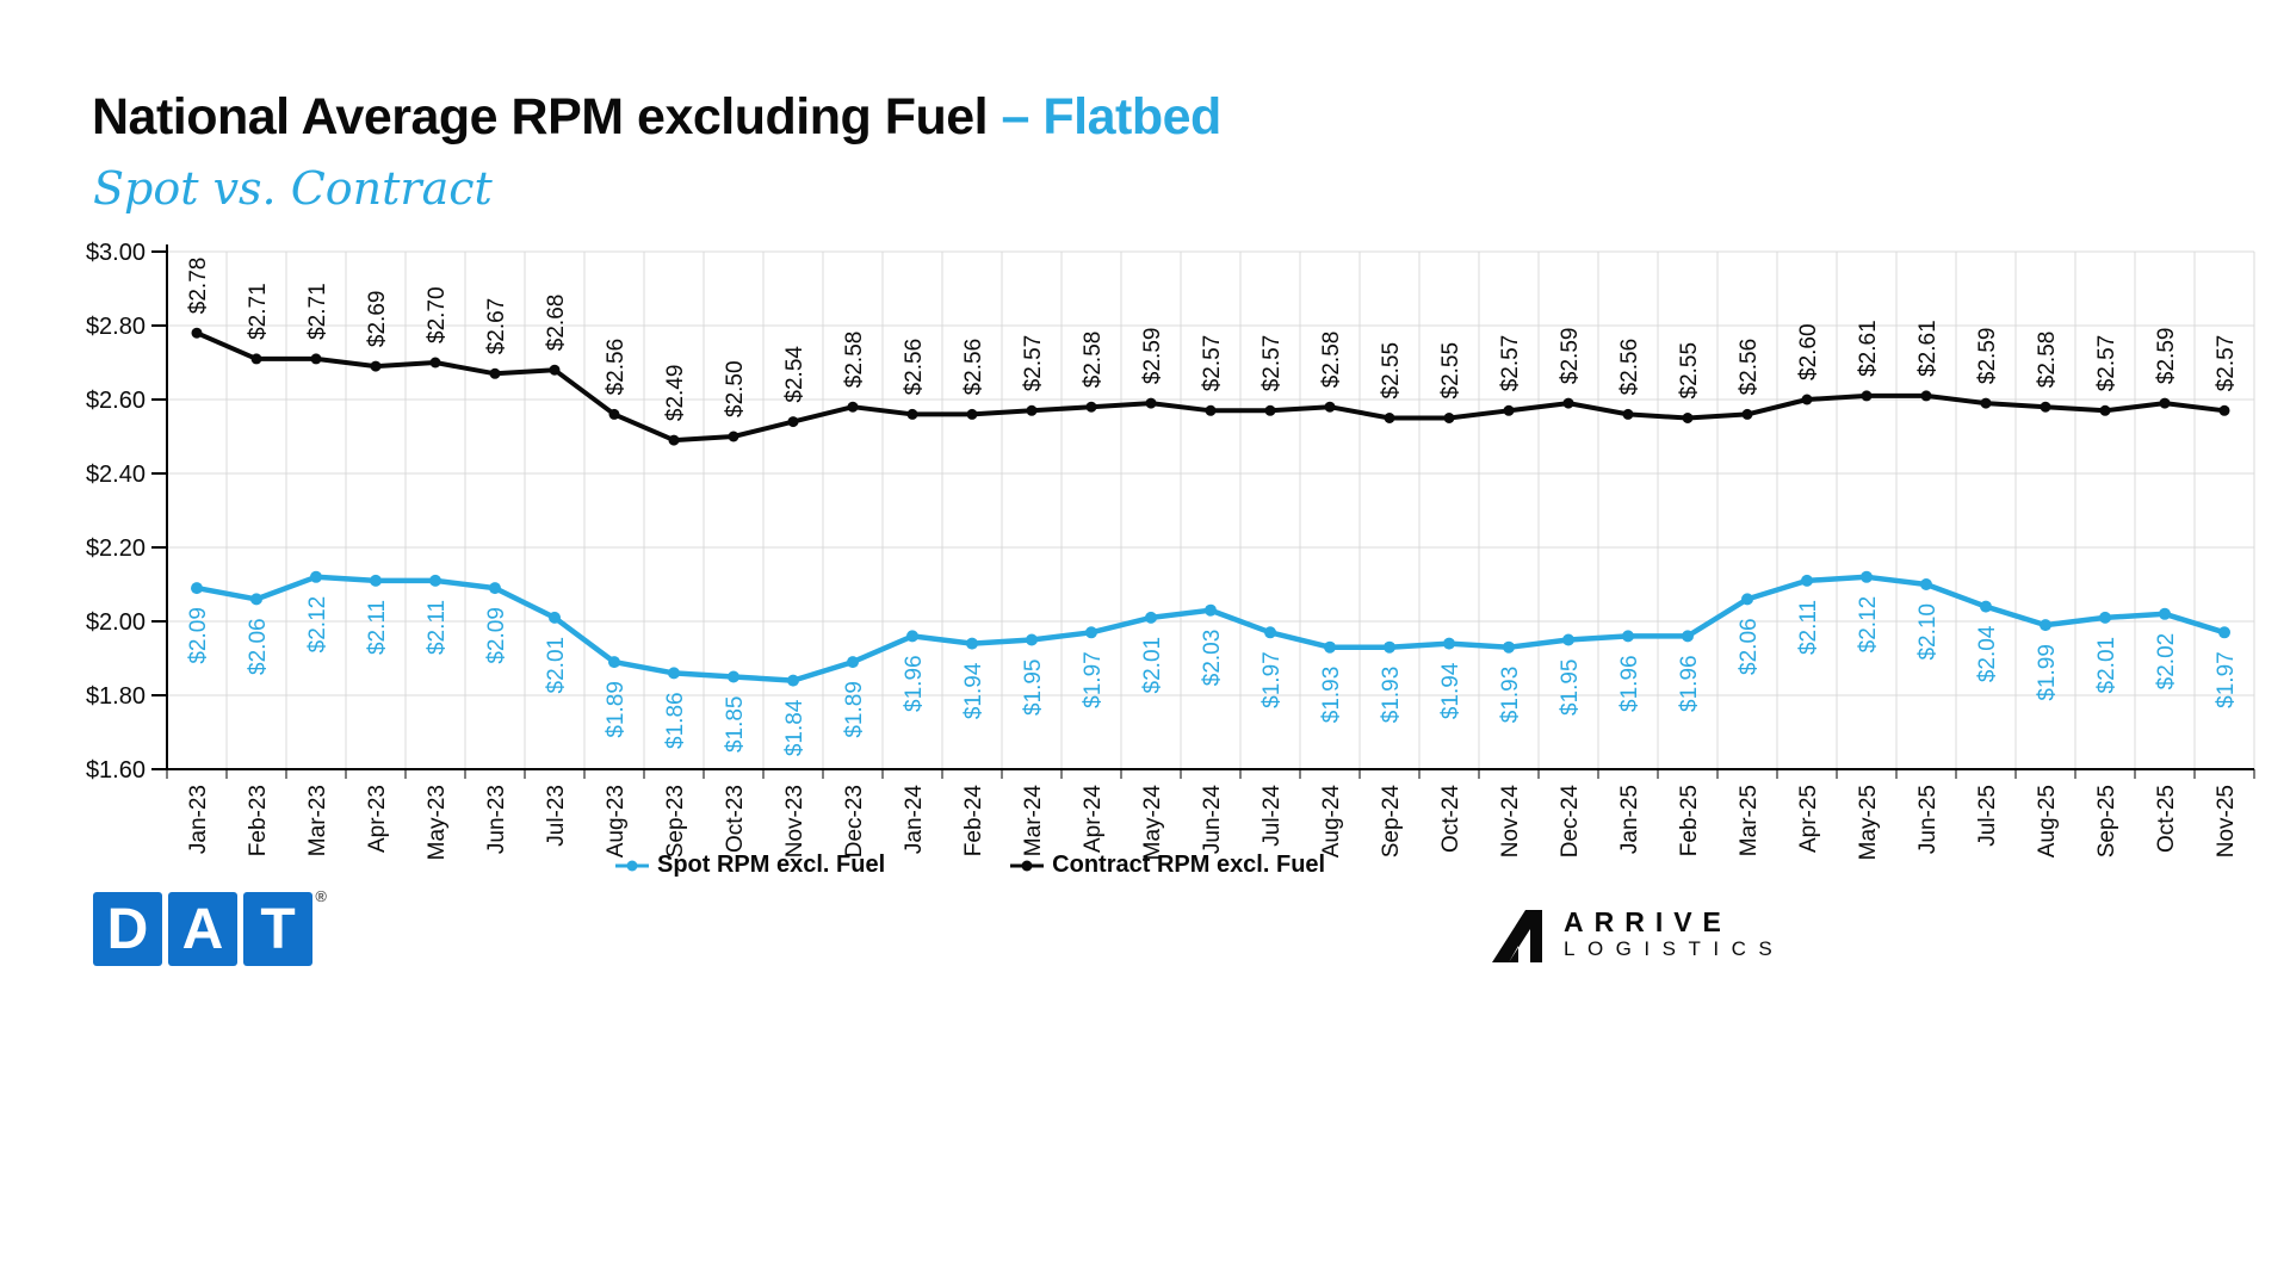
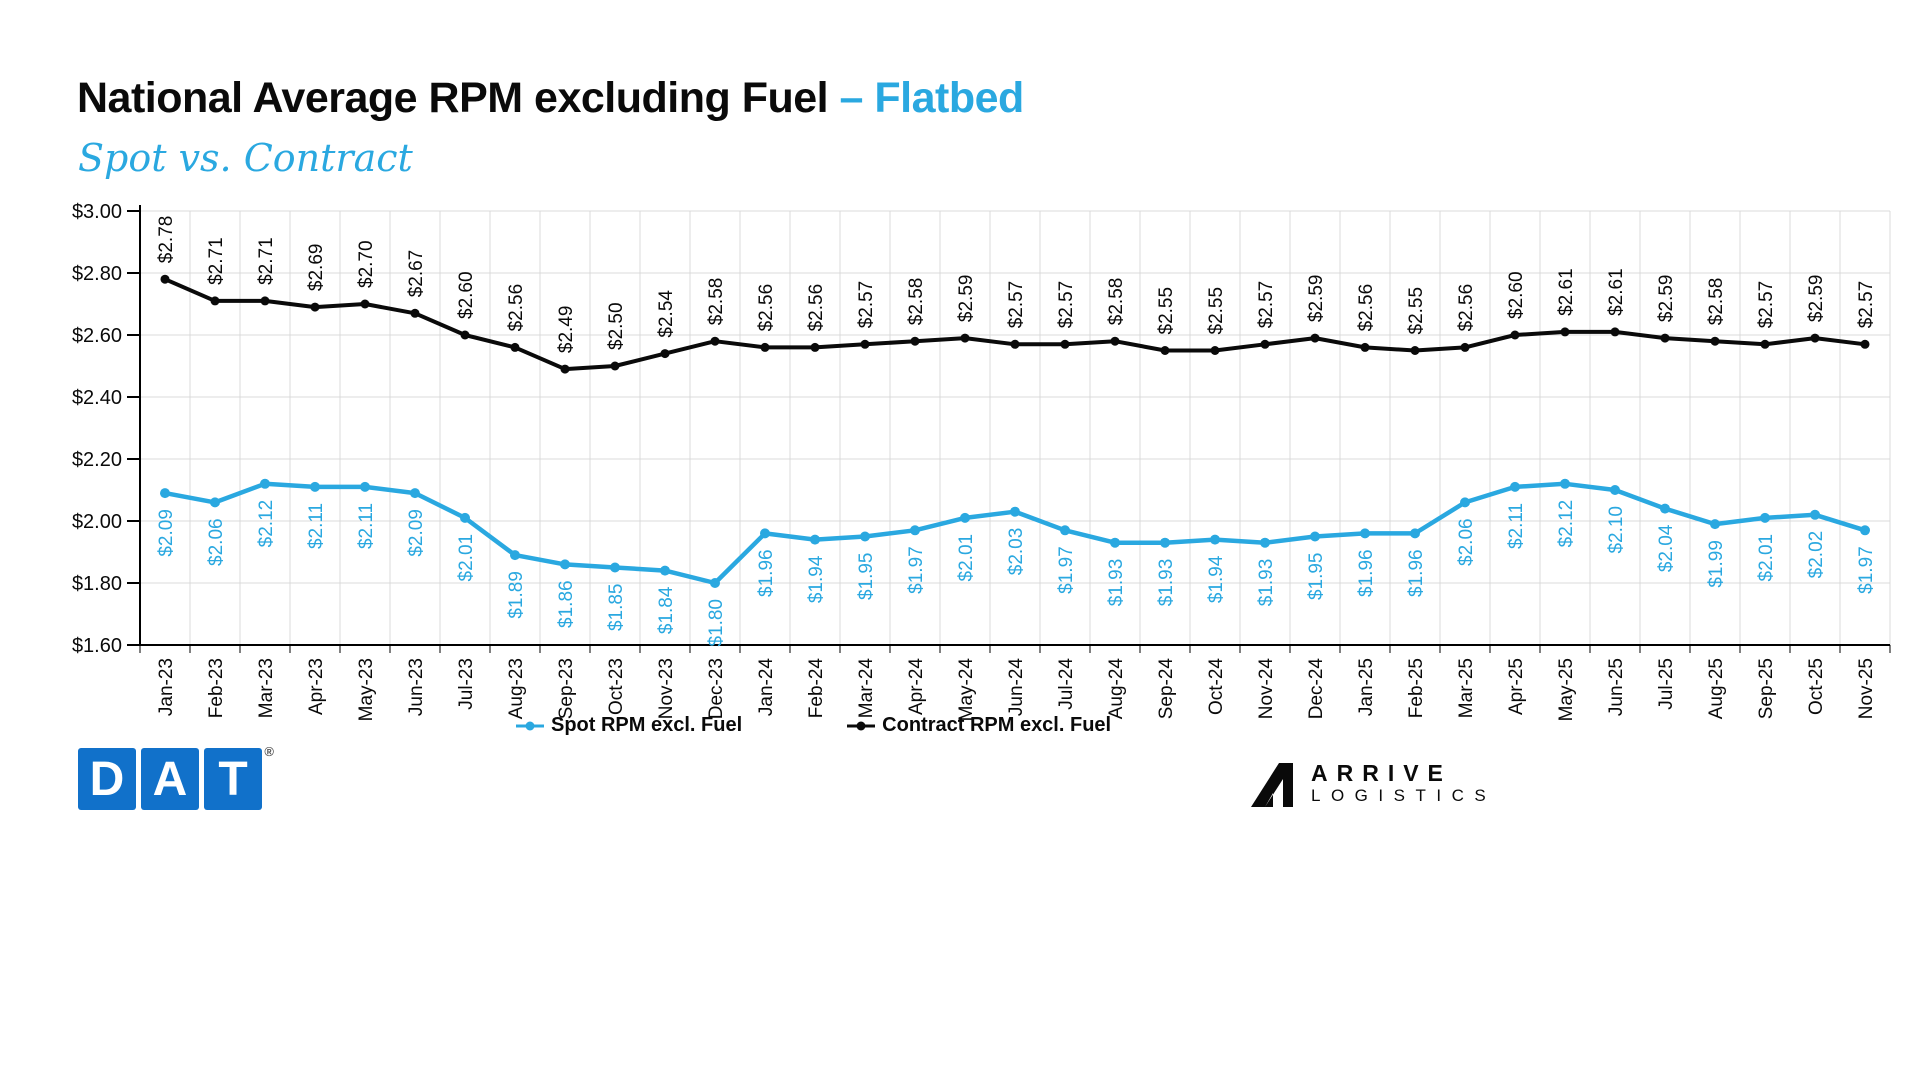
Contract RPM excl. Fuel/Jul-23: $2.68 -> $2.60
Spot RPM excl. Fuel/Dec-23: $1.89 -> $1.80
